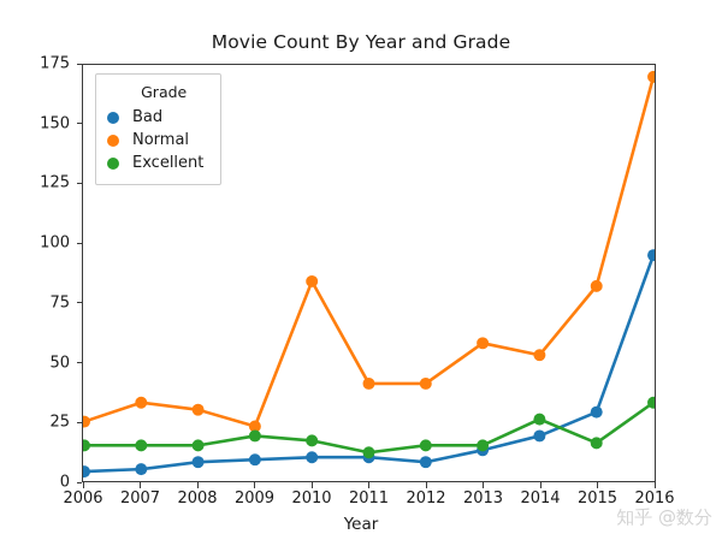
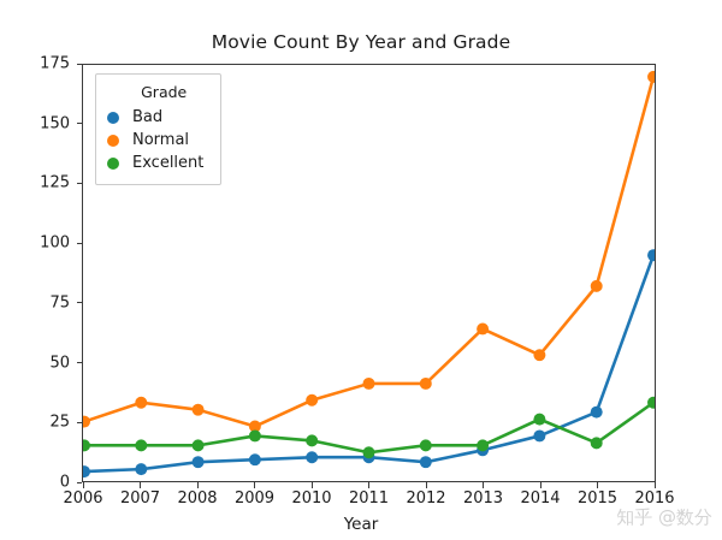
Normal/2010: 84 -> 34
Normal/2013: 58 -> 64
